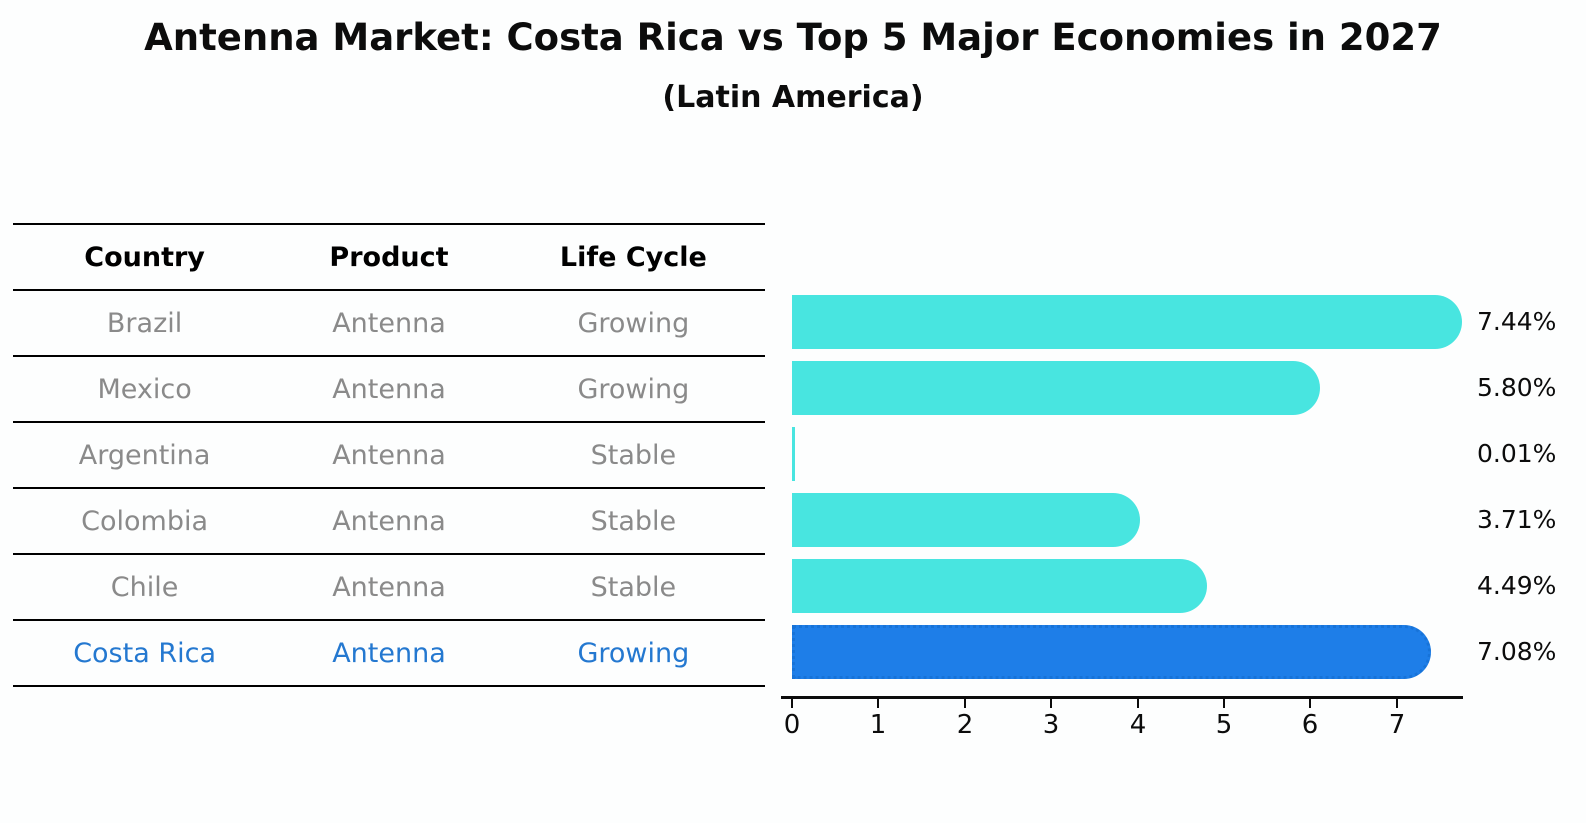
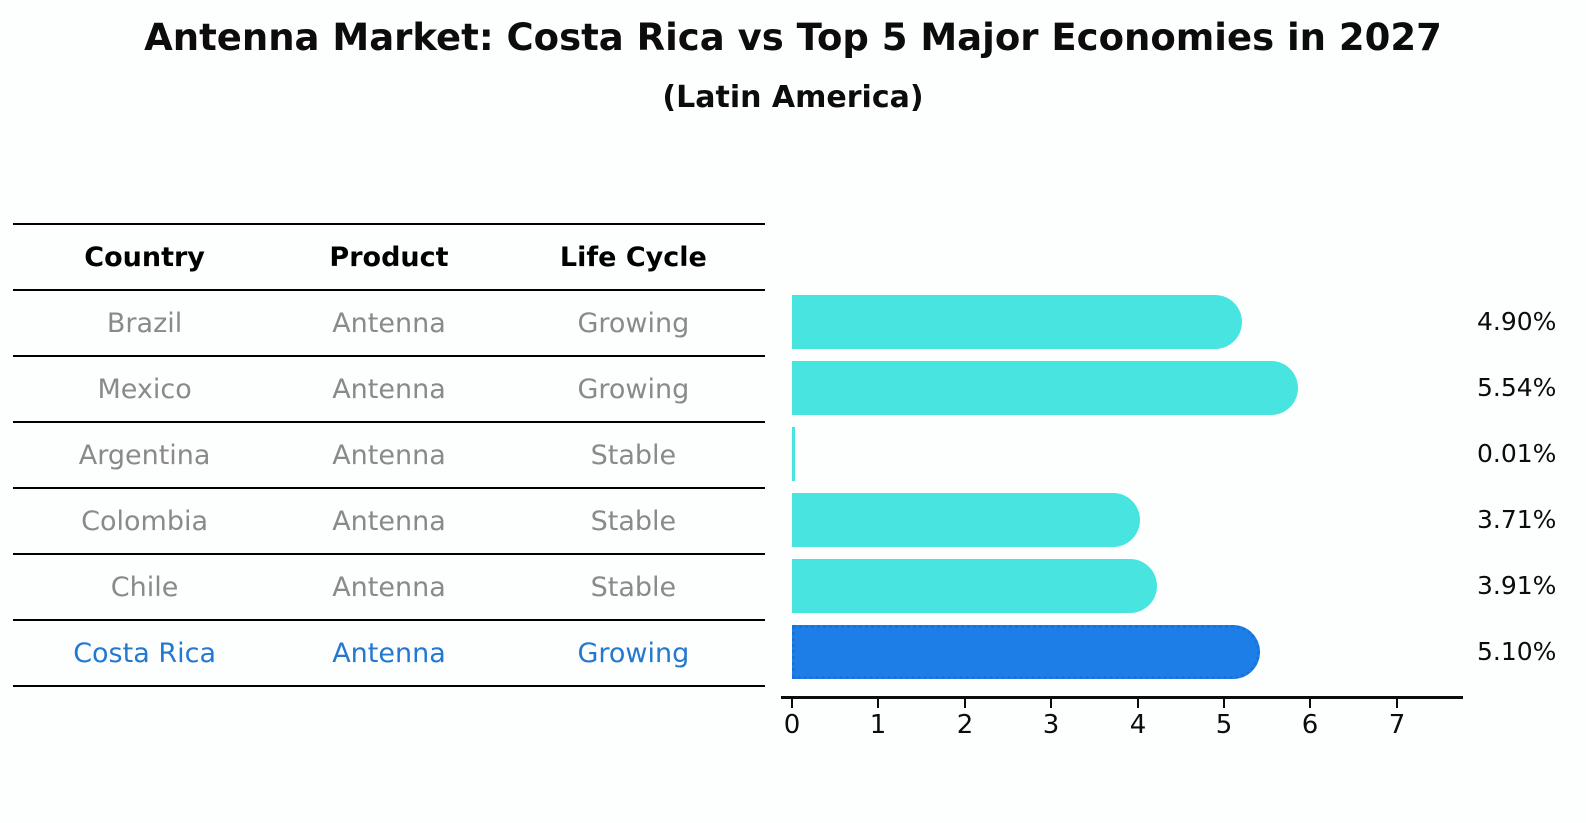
Brazil: 7.44% -> 4.90%
Mexico: 5.80% -> 5.54%
Chile: 4.49% -> 3.91%
Costa Rica: 7.08% -> 5.10%
